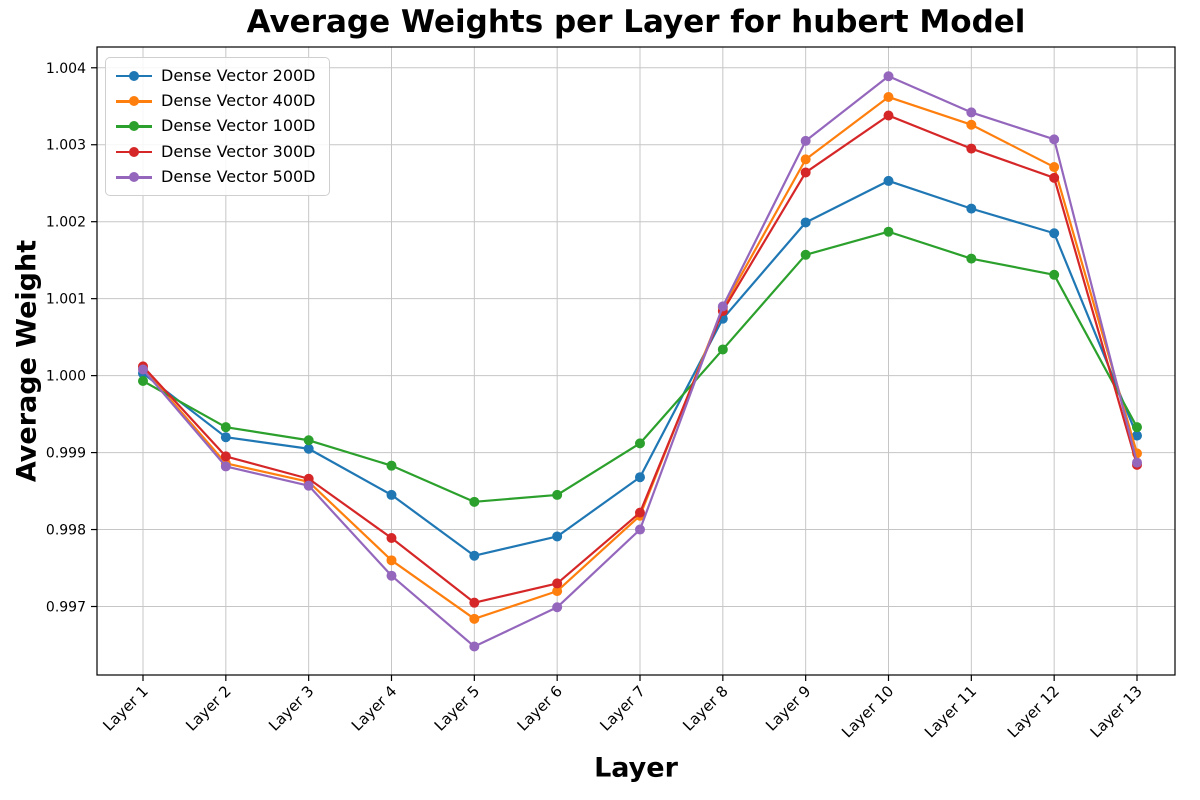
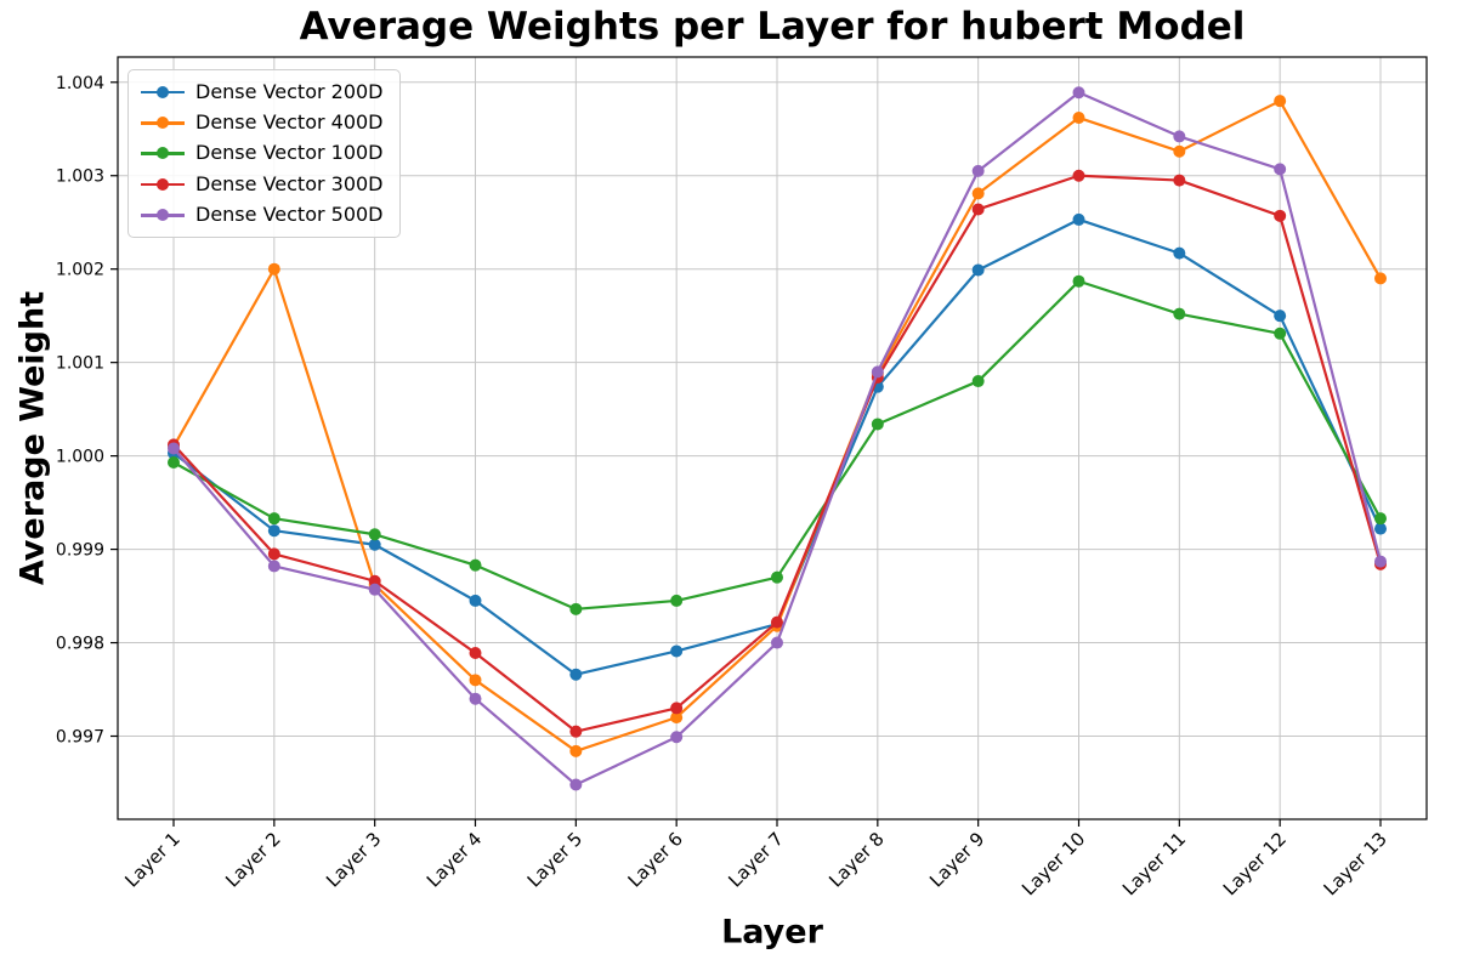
Dense Vector 400D/Layer 2: 0.9989 -> 1.0020
Dense Vector 200D/Layer 7: 0.9987 -> 0.9982
Dense Vector 100D/Layer 7: 0.9991 -> 0.9987
Dense Vector 100D/Layer 9: 1.0016 -> 1.0008
Dense Vector 300D/Layer 10: 1.0034 -> 1.0030
Dense Vector 200D/Layer 12: 1.0018 -> 1.0015
Dense Vector 400D/Layer 12: 1.0027 -> 1.0038
Dense Vector 400D/Layer 13: 0.9990 -> 1.0019
